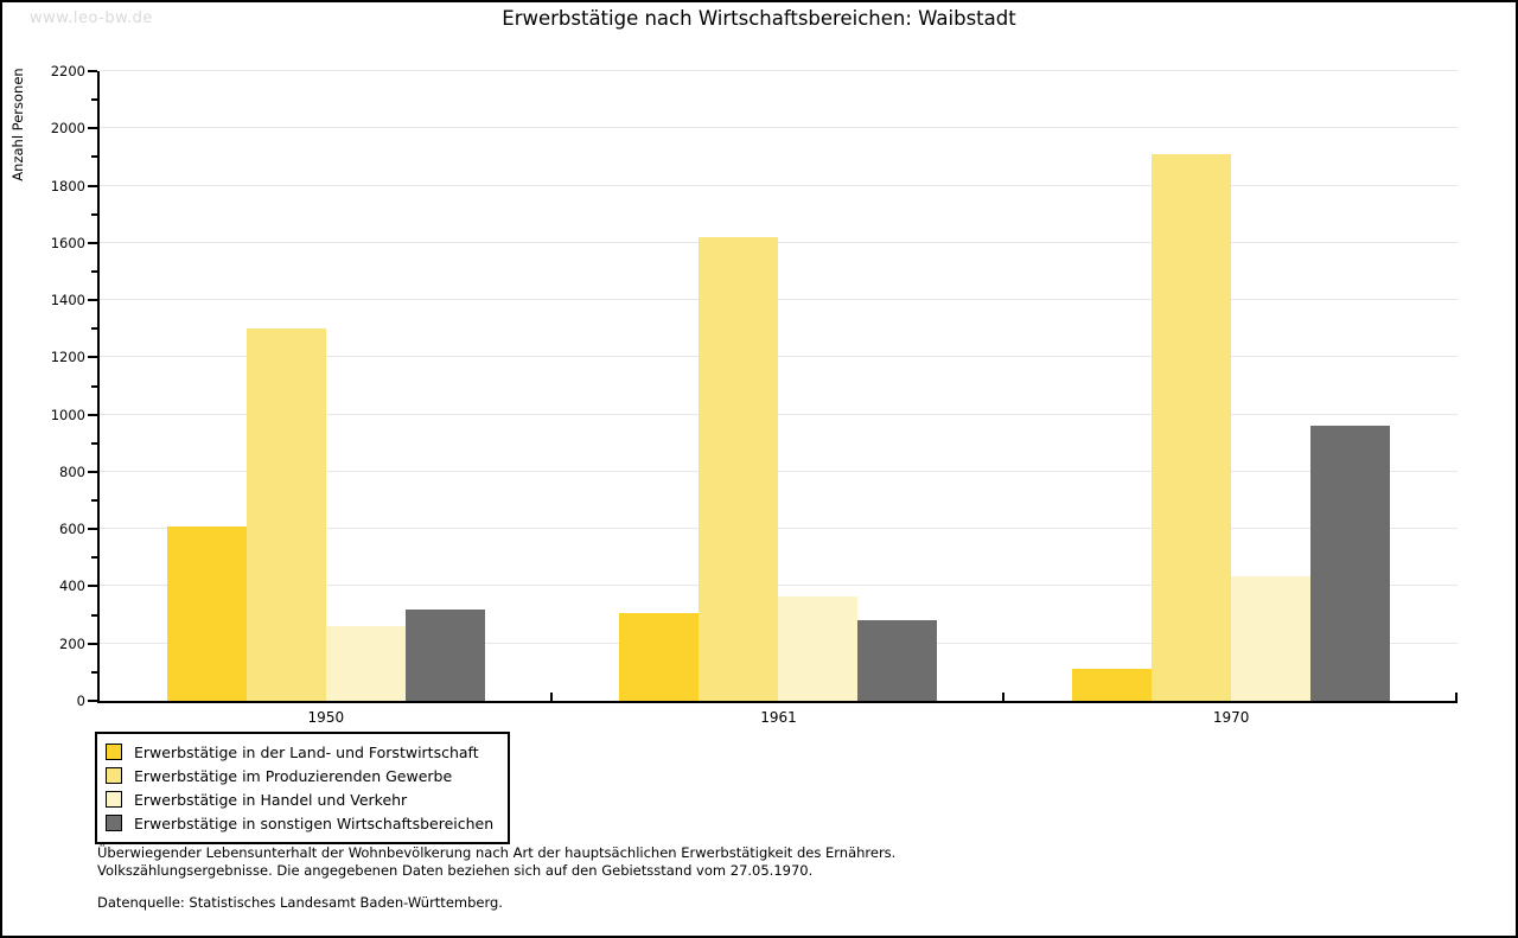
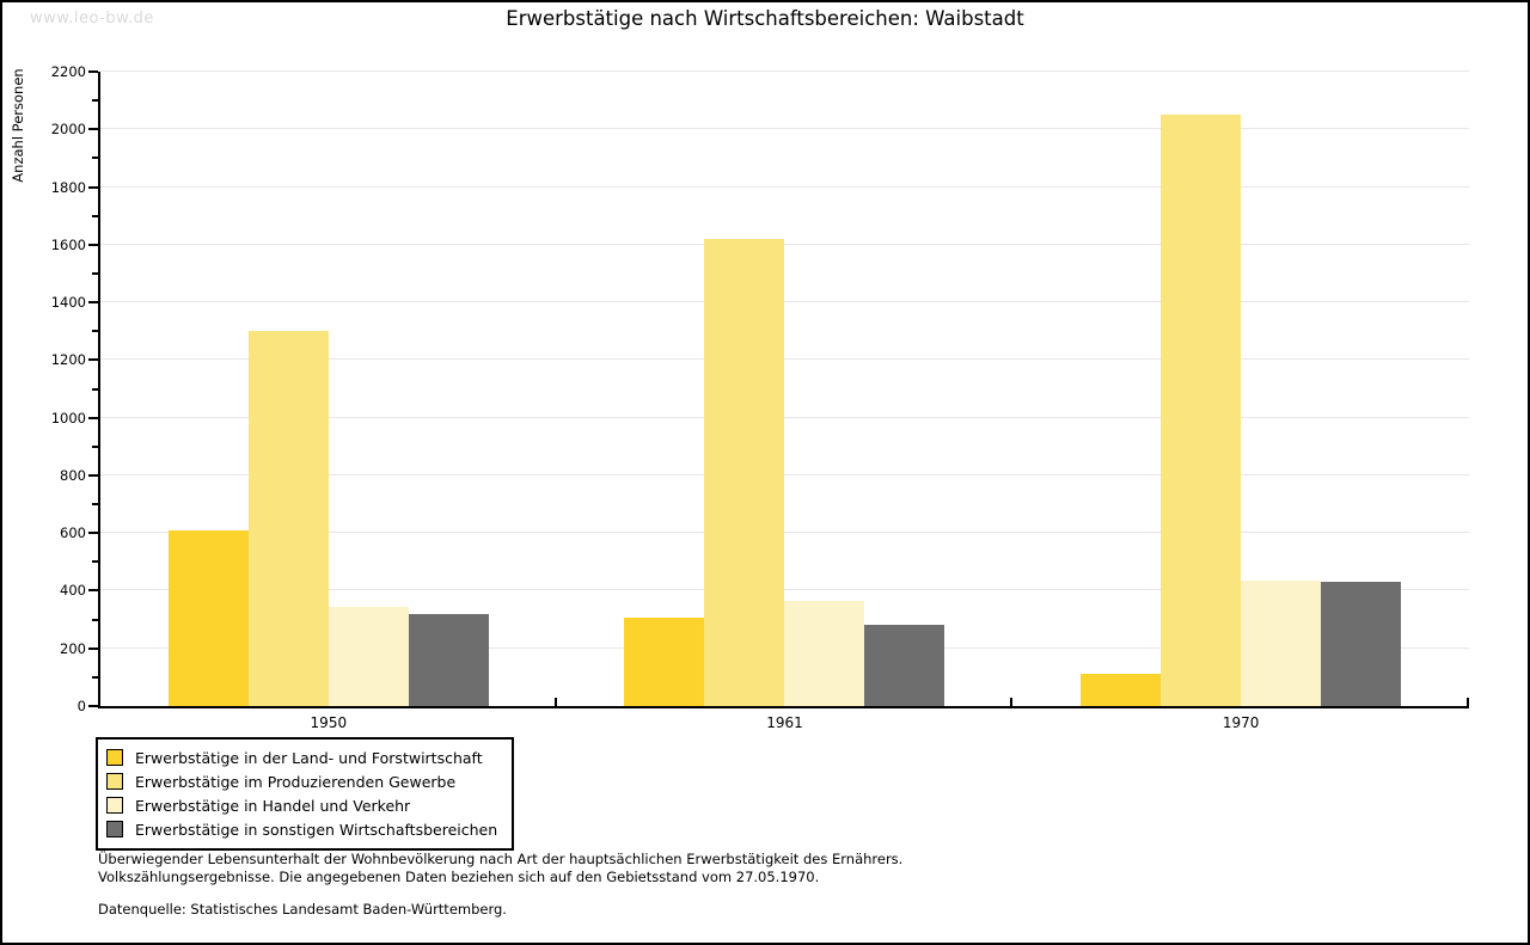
Erwerbstätige in Handel und Verkehr/1950: 260 -> 340
Erwerbstätige im Produzierenden Gewerbe/1970: 1910 -> 2050
Erwerbstätige in sonstigen Wirtschaftsbereichen/1970: 960 -> 430
